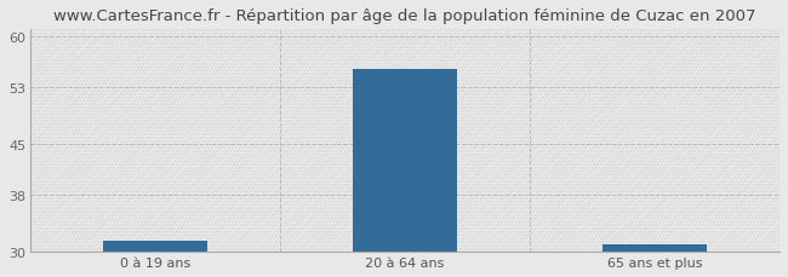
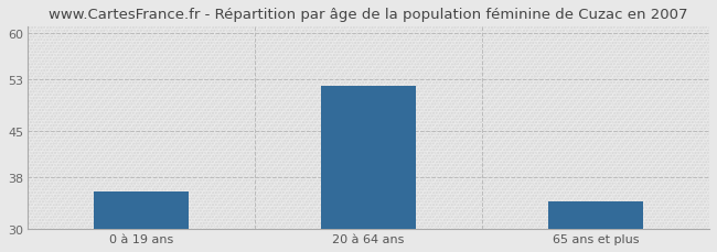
0 à 19 ans: 31.5 -> 35.8
20 à 64 ans: 55.5 -> 52.0
65 ans et plus: 31.0 -> 34.2
